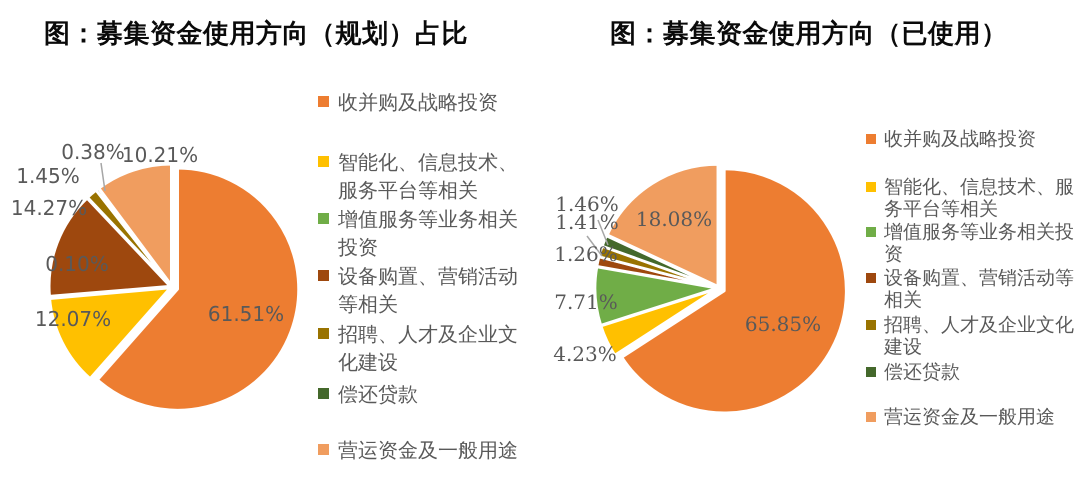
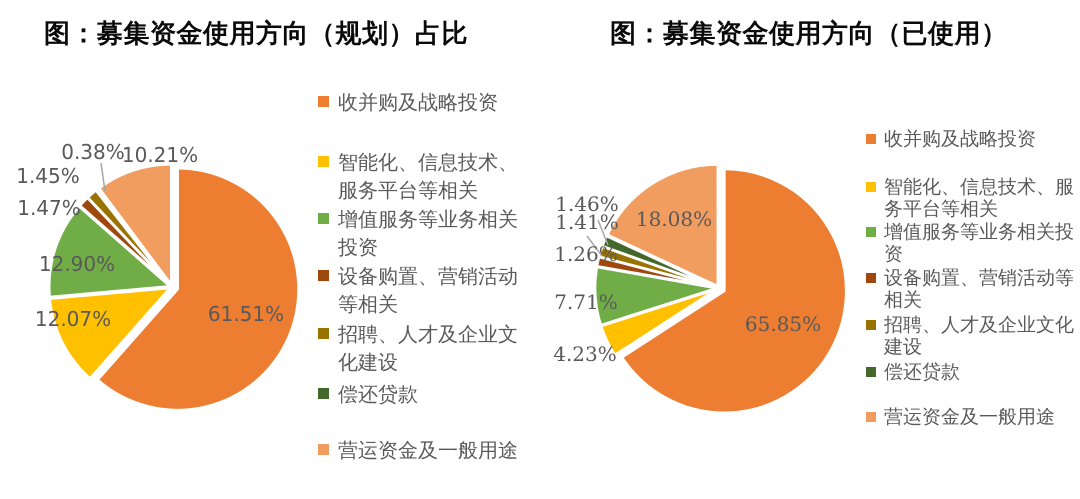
图：募集资金使用方向（规划）占比/增值服务等业务相关投资: 0.10% -> 12.90%
图：募集资金使用方向（规划）占比/设备购置、营销活动等相关: 14.27% -> 1.47%
